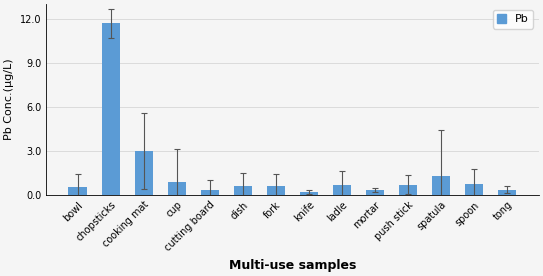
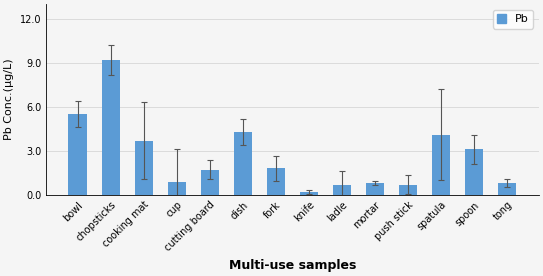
bowl: 0.6 -> 5.5
chopsticks: 11.7 -> 9.2
cooking mat: 3.0 -> 3.7
cutting board: 0.3 -> 1.7
dish: 0.6 -> 4.3
fork: 0.6 -> 1.8
mortar: 0.3 -> 0.8
spatula: 1.3 -> 4.1
spoon: 0.8 -> 3.1
tong: 0.3 -> 0.8
